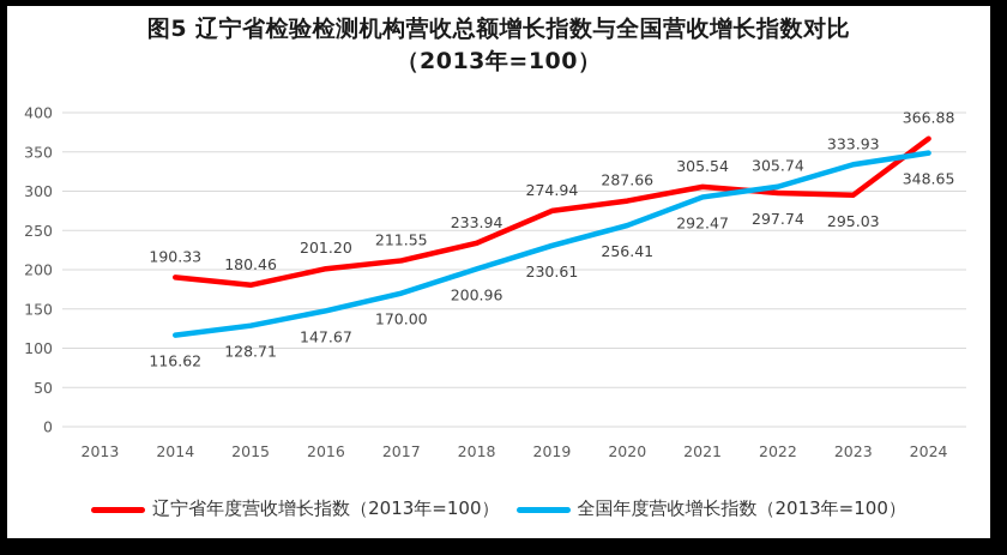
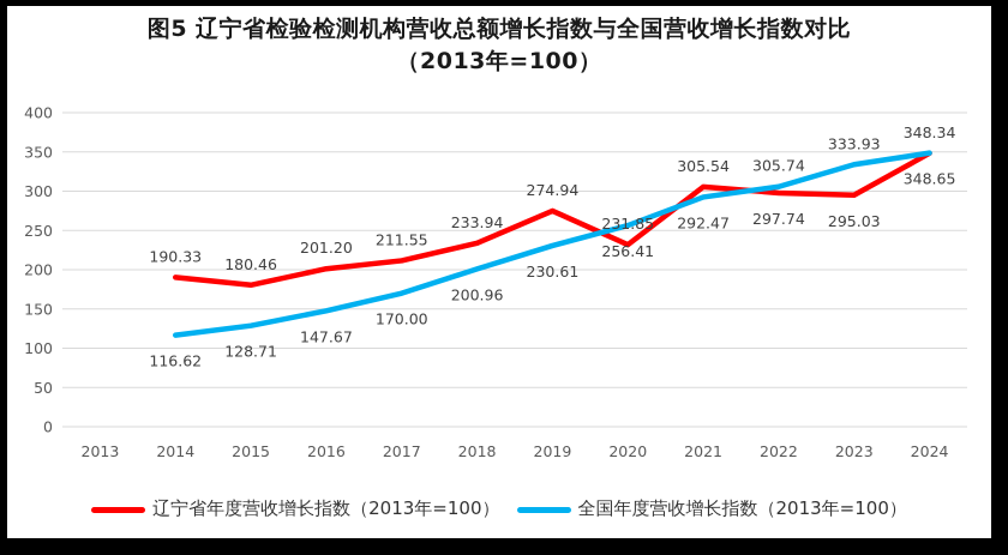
辽宁省年度营收增长指数（2013年=100）/2020: 287.66 -> 231.85
辽宁省年度营收增长指数（2013年=100）/2024: 366.88 -> 348.34
